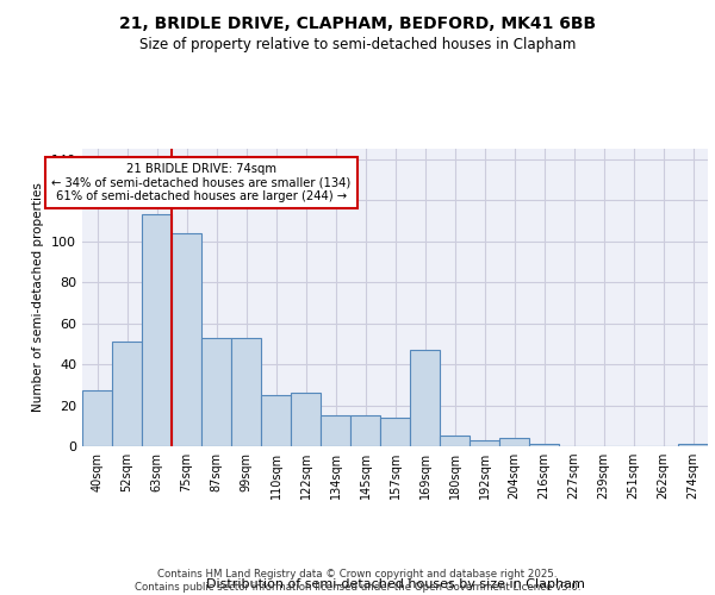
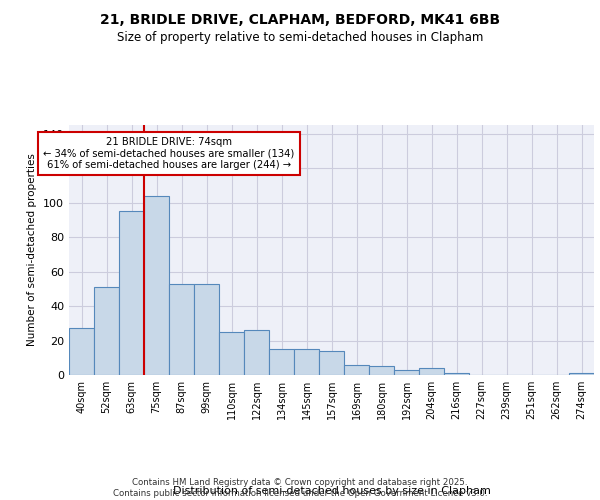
63sqm: 113 -> 95
169sqm: 47 -> 6
